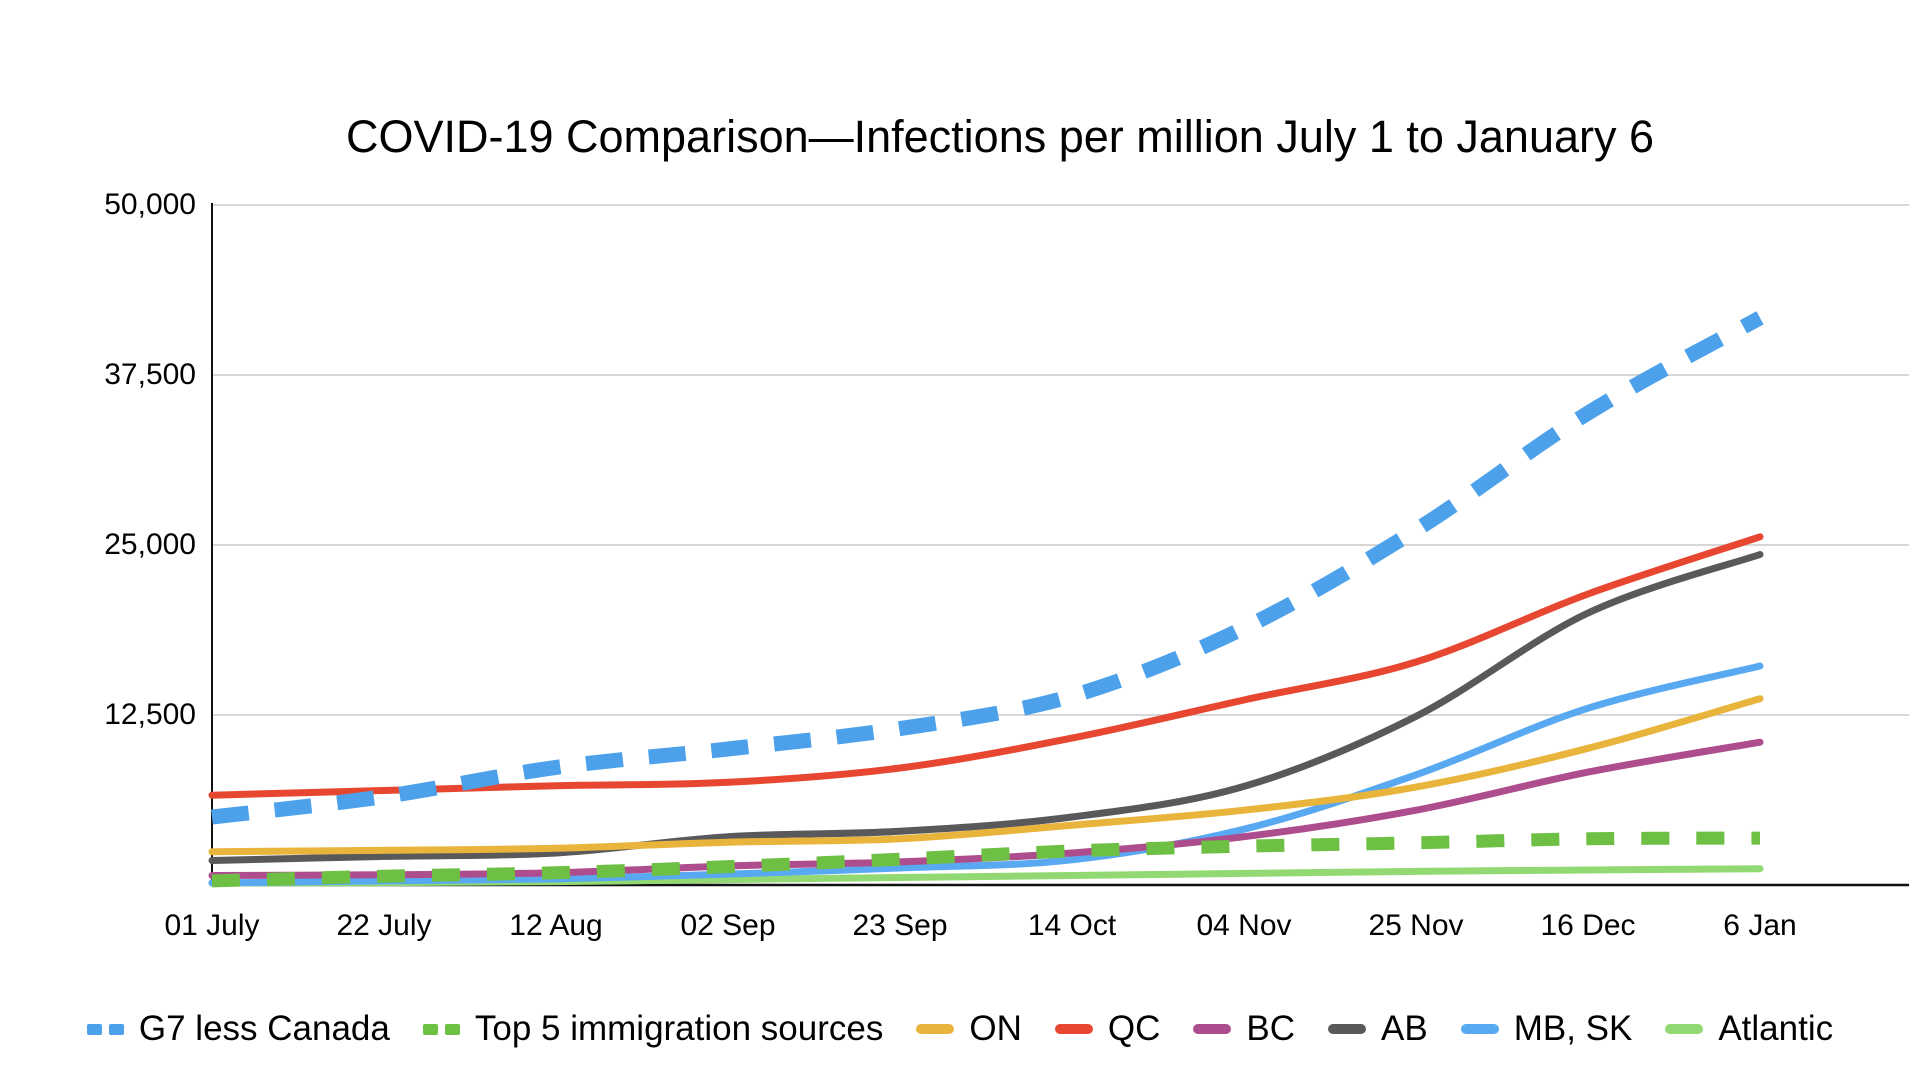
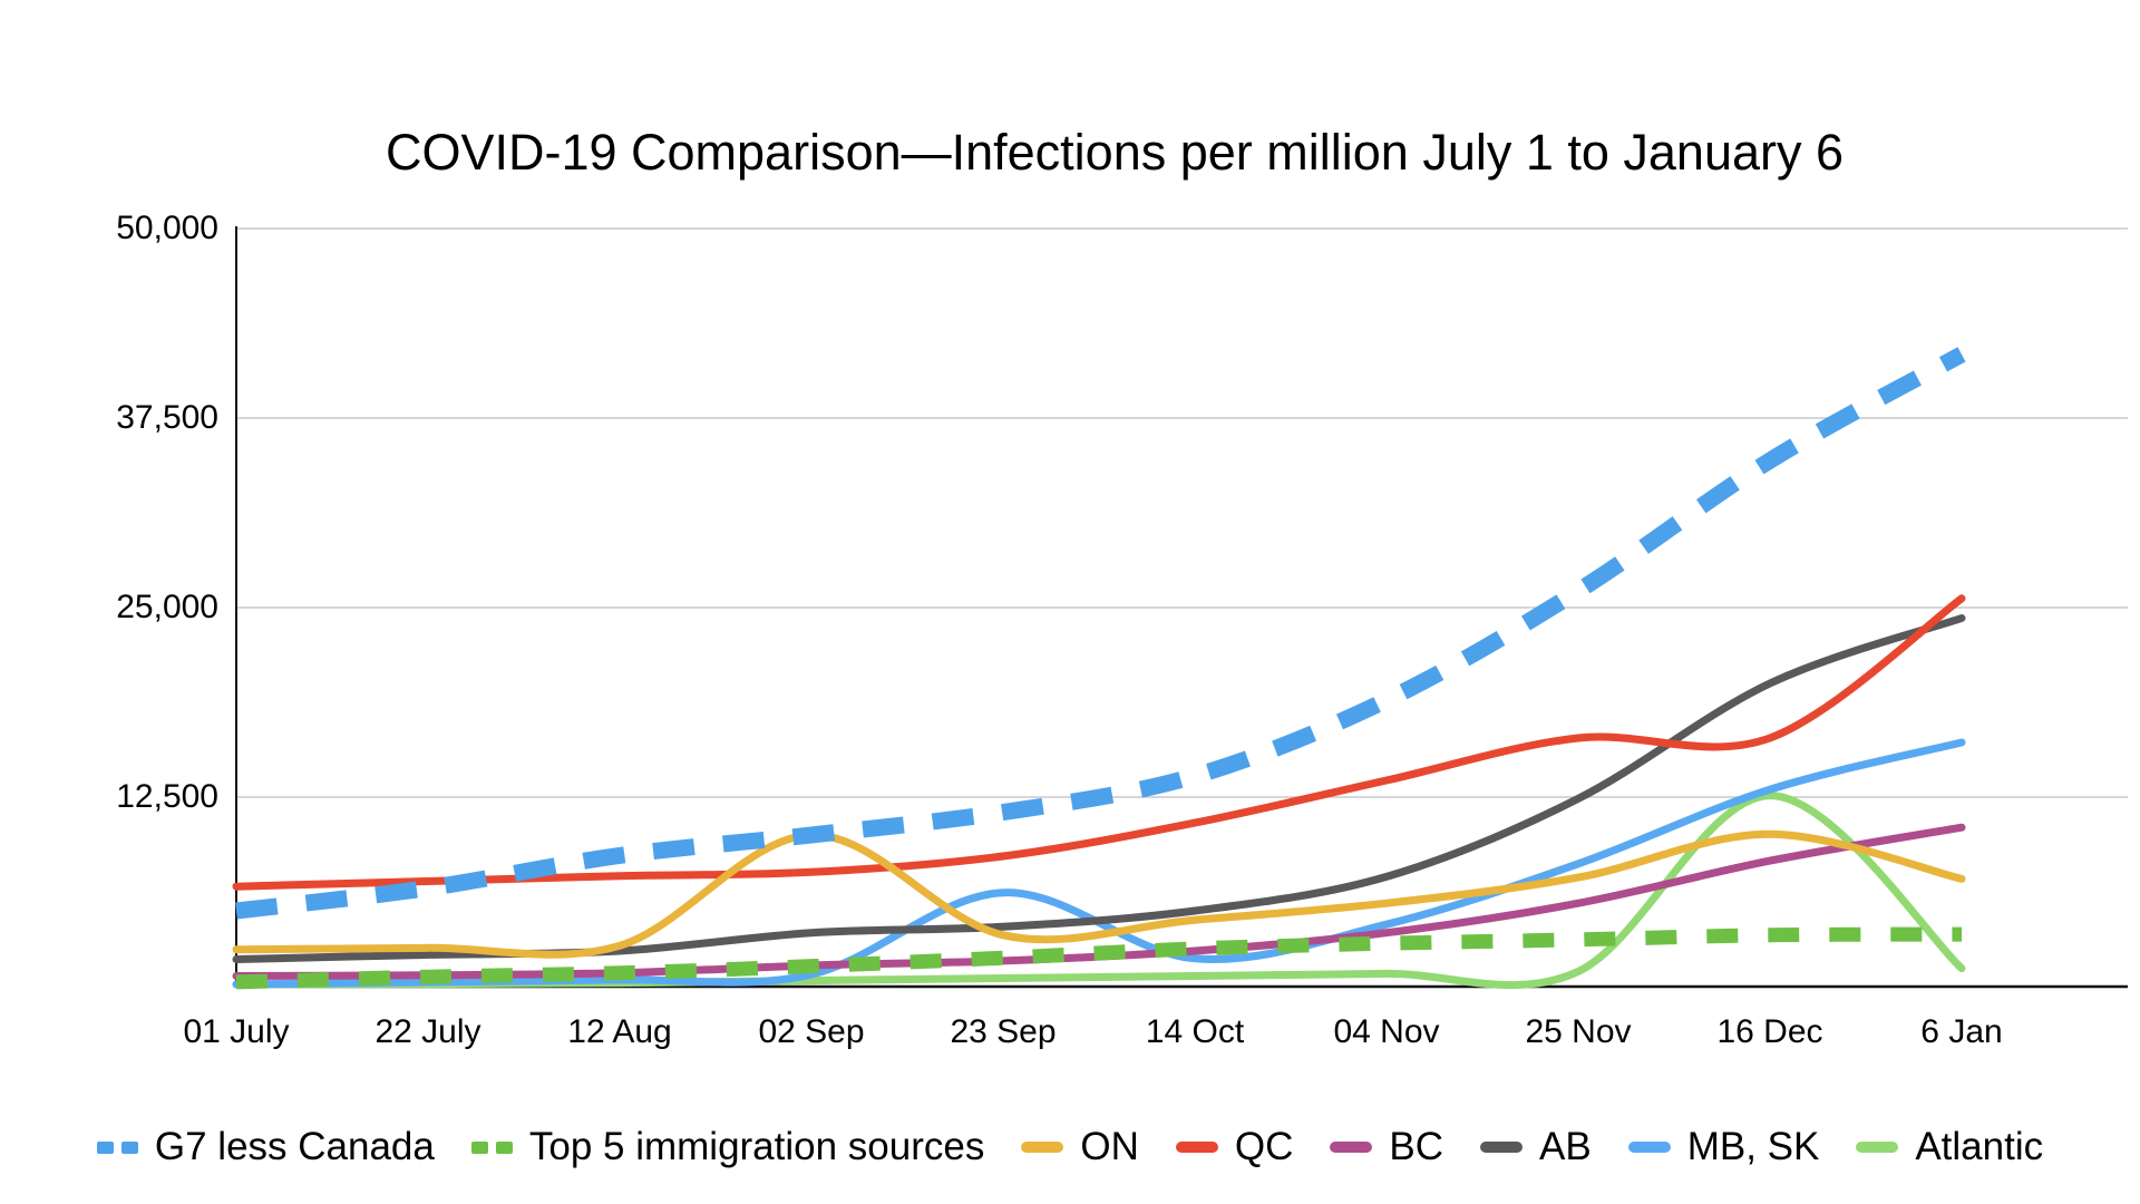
ON/02 Sep: 3200 -> 10000
MB, SK/23 Sep: 1200 -> 6200
QC/16 Dec: 21400 -> 16400
Atlantic/16 Dec: 1100 -> 12600
ON/6 Jan: 13700 -> 7100
